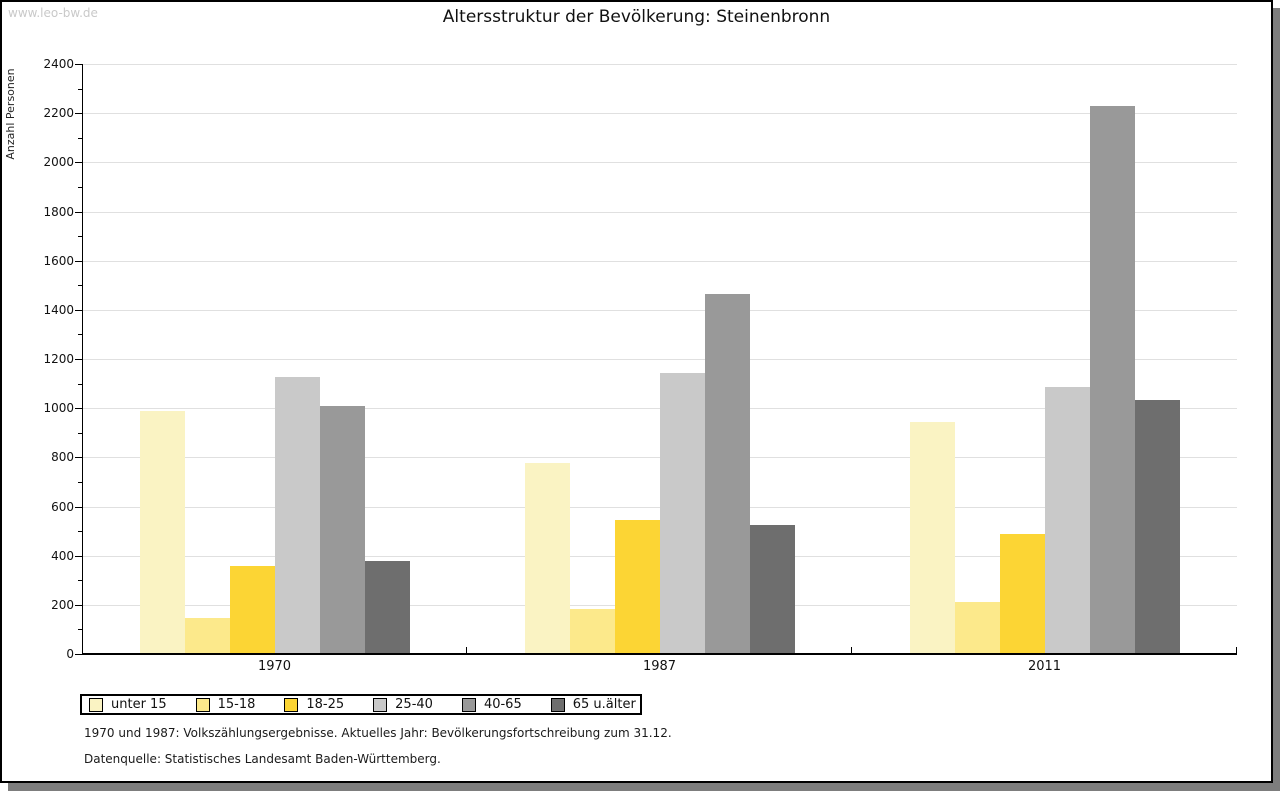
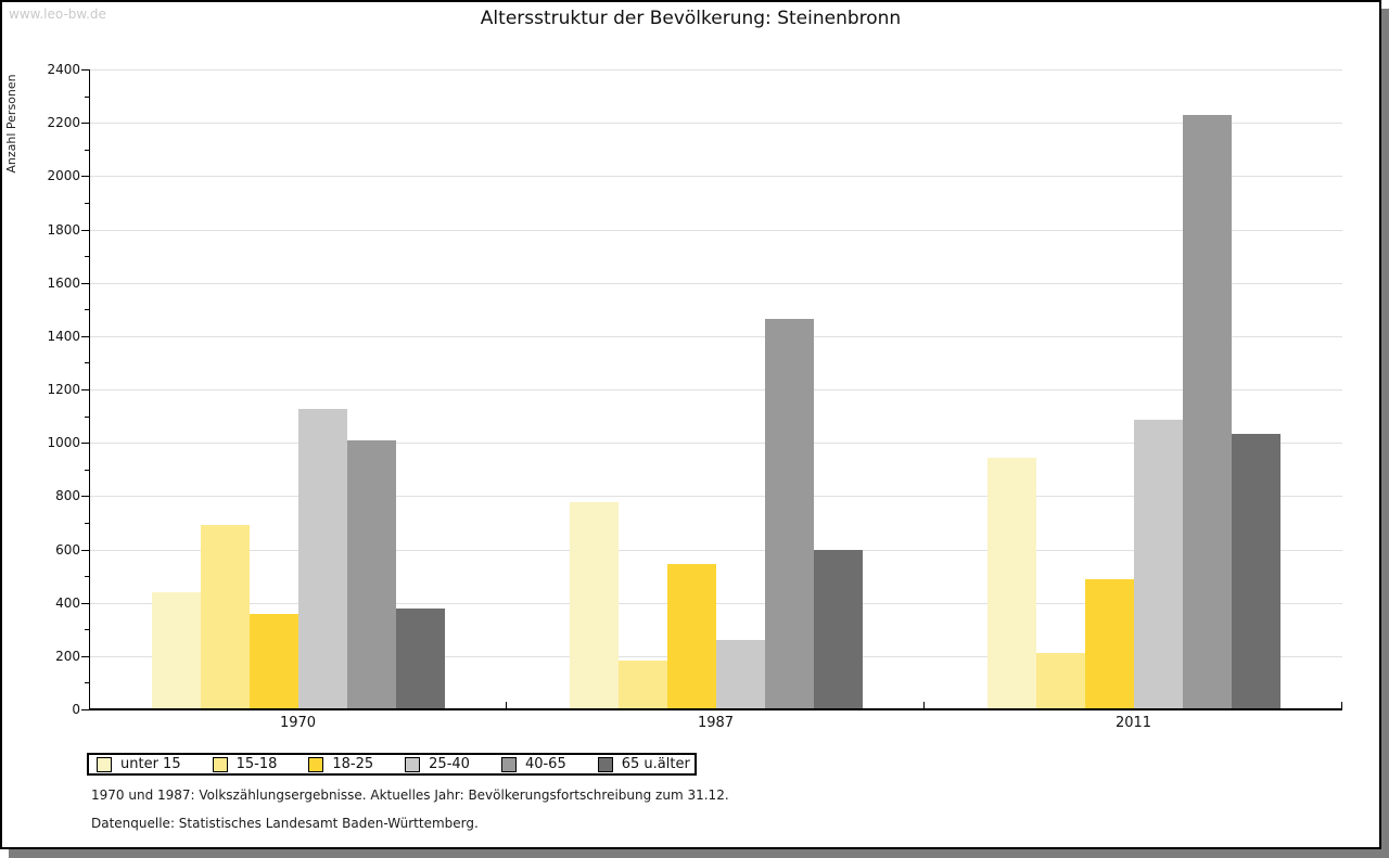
unter 15/1970: 990 -> 440
15-18/1970: 140 -> 690
25-40/1987: 1140 -> 260
65 u.älter/1987: 520 -> 600
